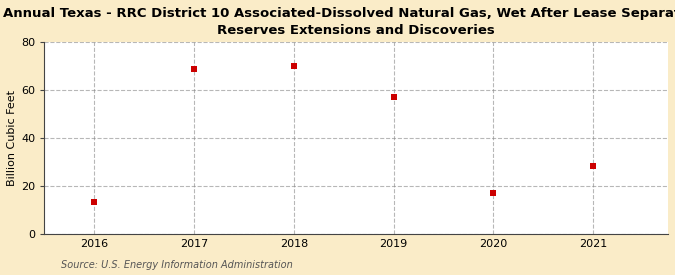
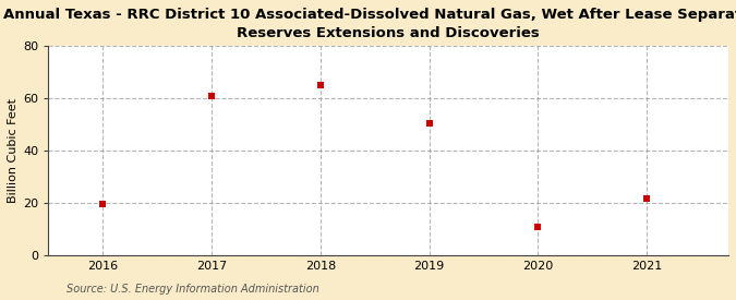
2016: 13.5 -> 19.5
2017: 69.0 -> 61.0
2018: 70.0 -> 65.0
2019: 57.0 -> 50.5
2020: 17.0 -> 11.0
2021: 28.5 -> 21.5
